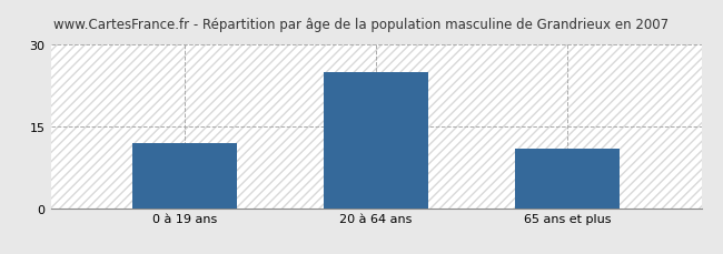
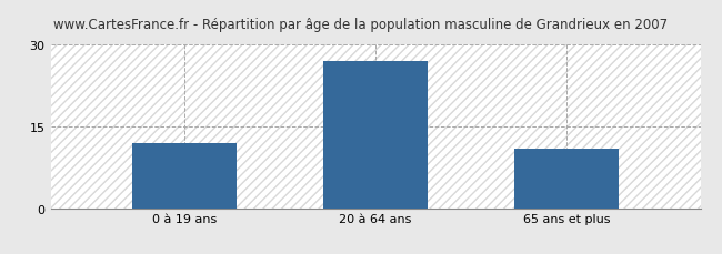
20 à 64 ans: 25 -> 27
